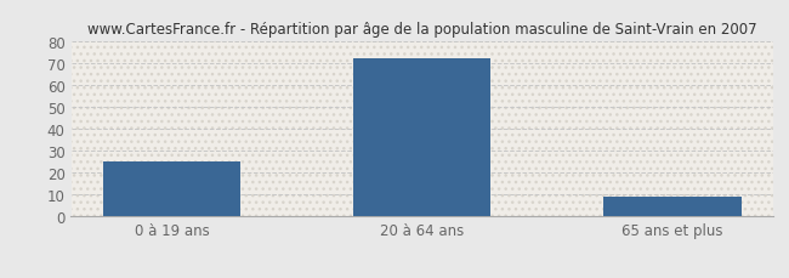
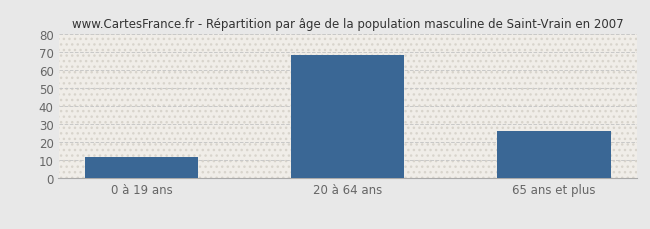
0 à 19 ans: 25 -> 12
20 à 64 ans: 72 -> 68
65 ans et plus: 9 -> 26
